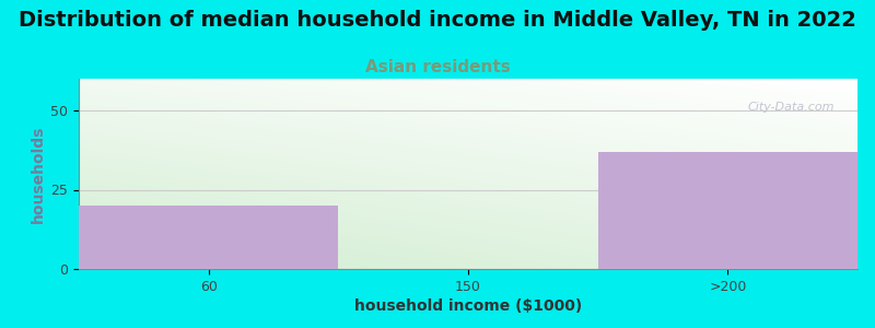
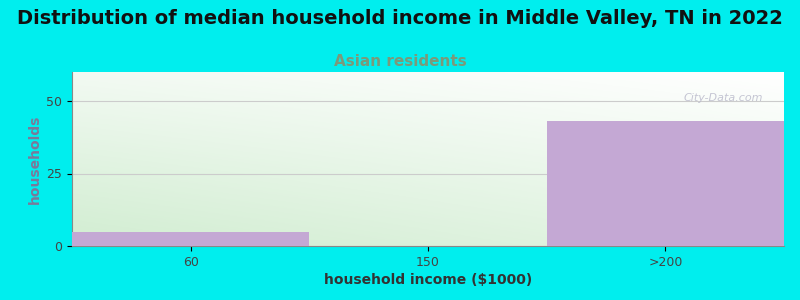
60: 20 -> 5
>200: 37 -> 43
